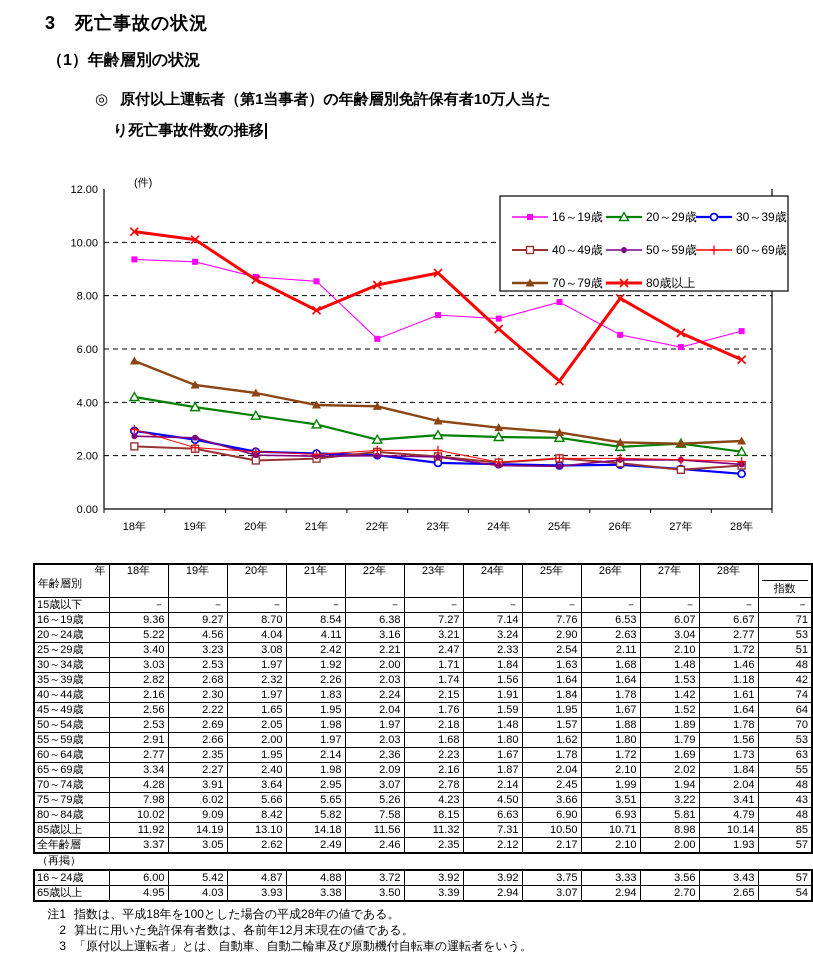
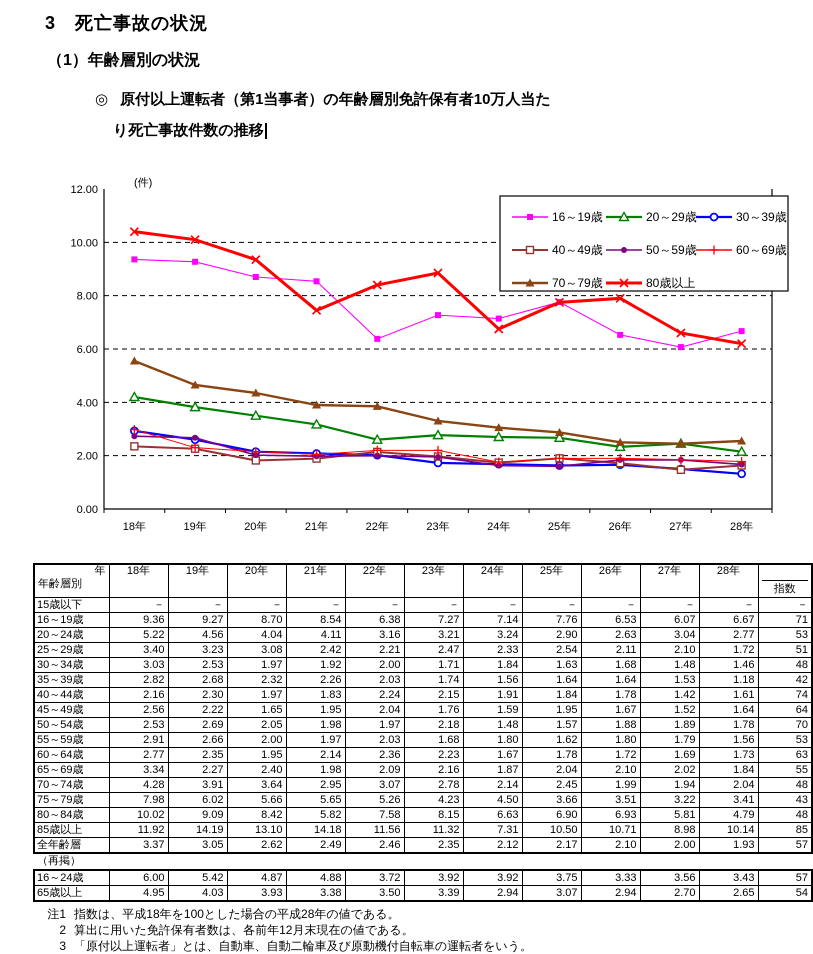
80歳以上/20年: 8.6 -> 9.3
80歳以上/25年: 4.8 -> 7.8
80歳以上/28年: 5.6 -> 6.2
